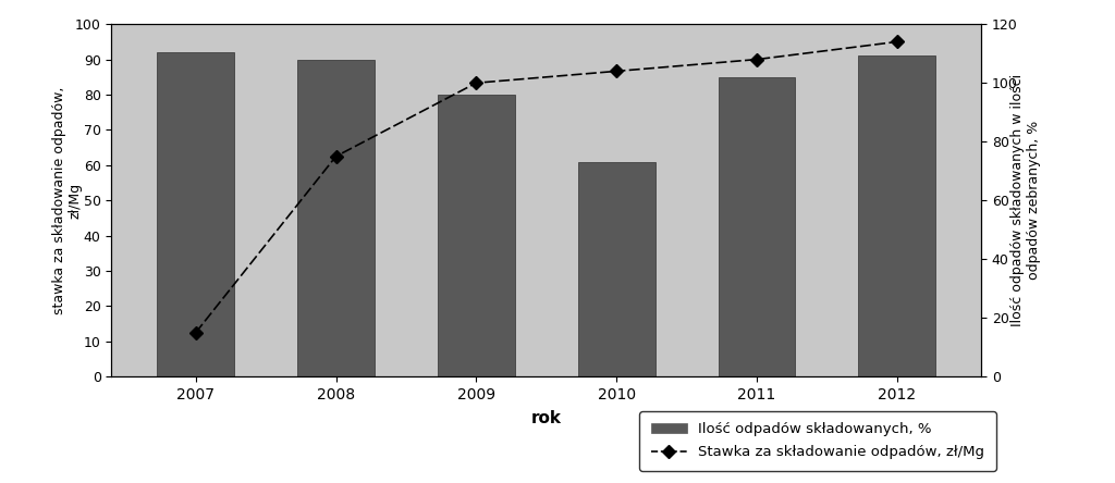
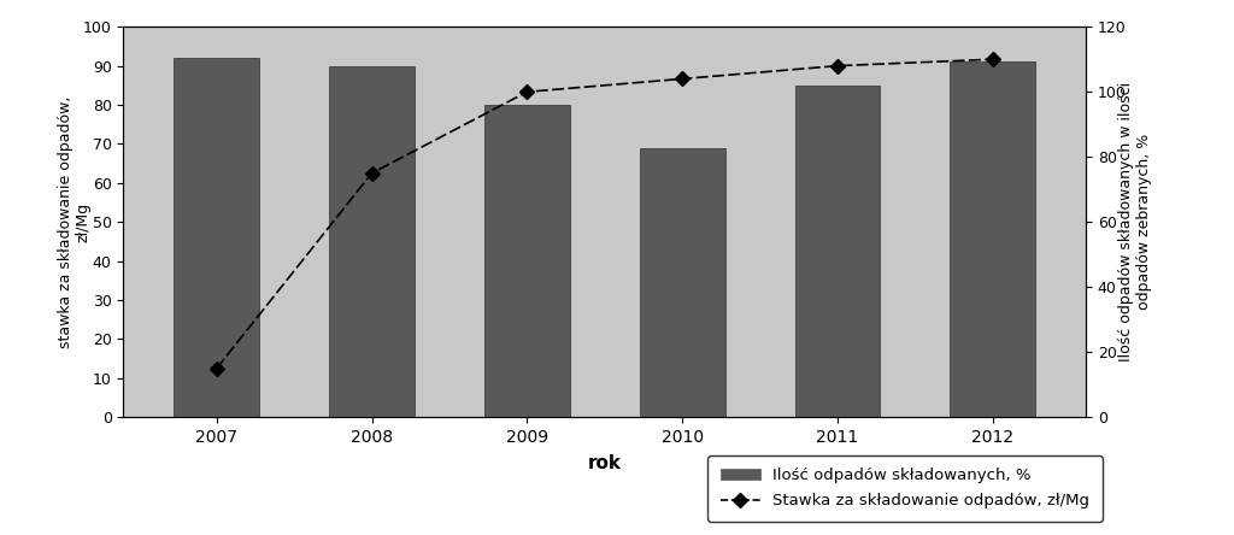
Ilość odpadów składowanych, %/2010: 61 -> 69
Stawka za składowanie odpadów, zł/Mg/2012: 114 -> 110
